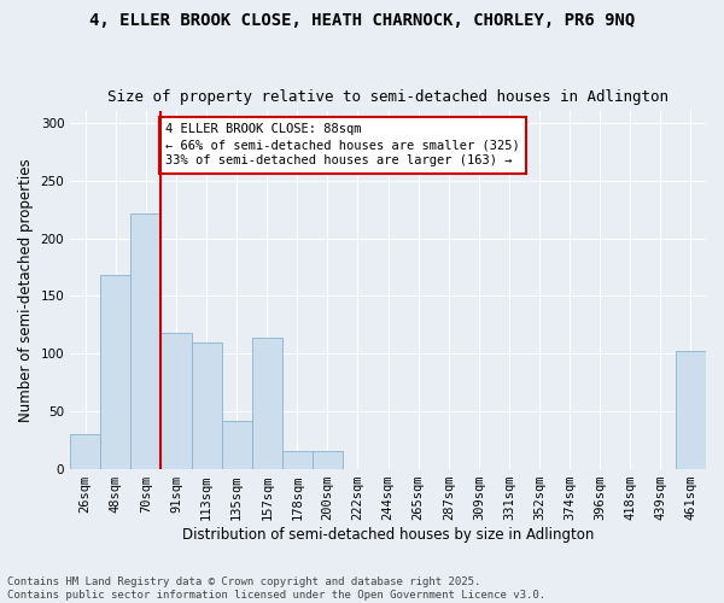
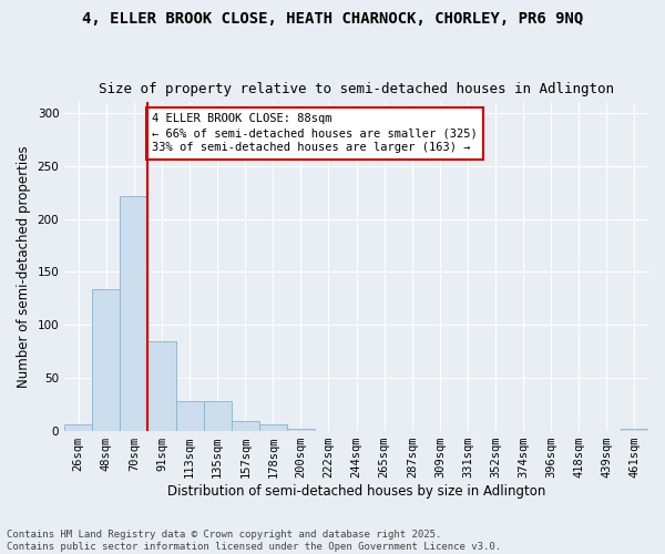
26sqm: 30 -> 6
48sqm: 168 -> 134
91sqm: 118 -> 85
113sqm: 110 -> 28
135sqm: 42 -> 28
157sqm: 114 -> 10
178sqm: 16 -> 6
200sqm: 16 -> 2
461sqm: 102 -> 2
